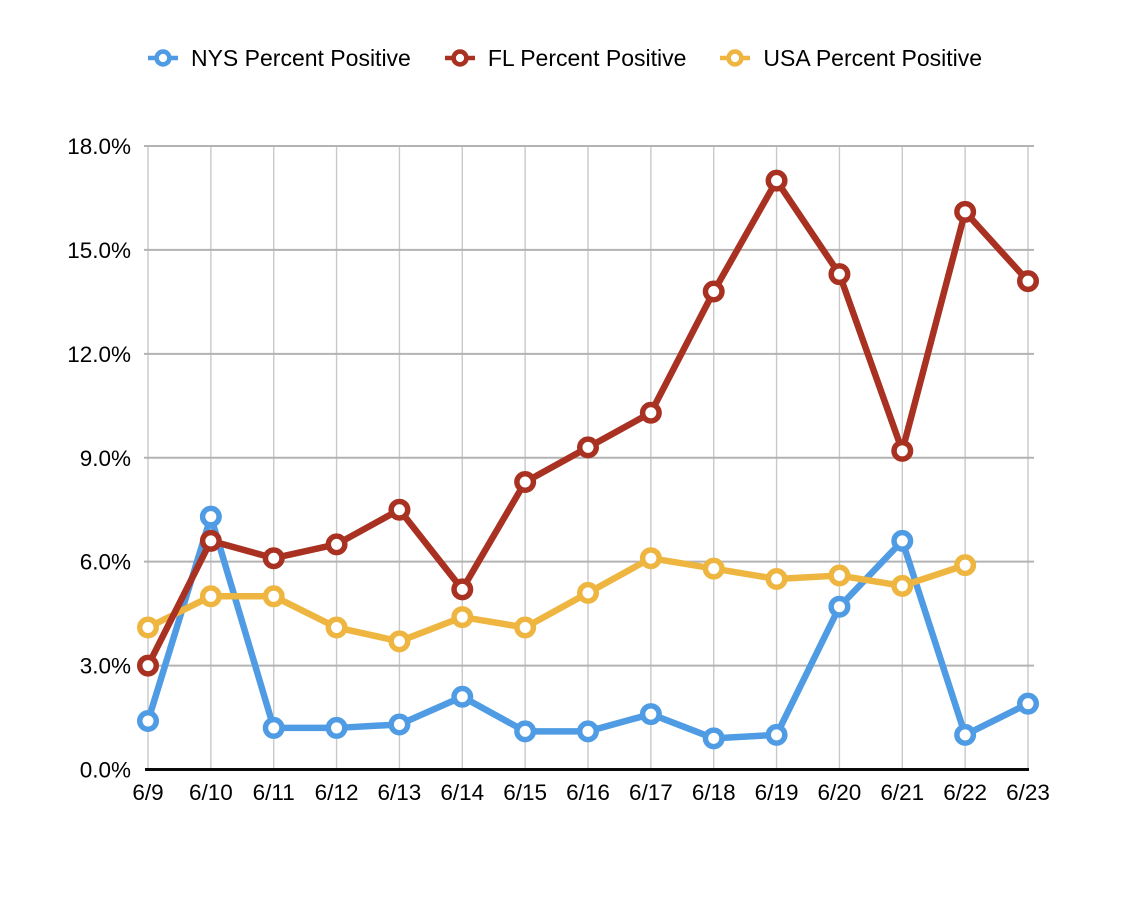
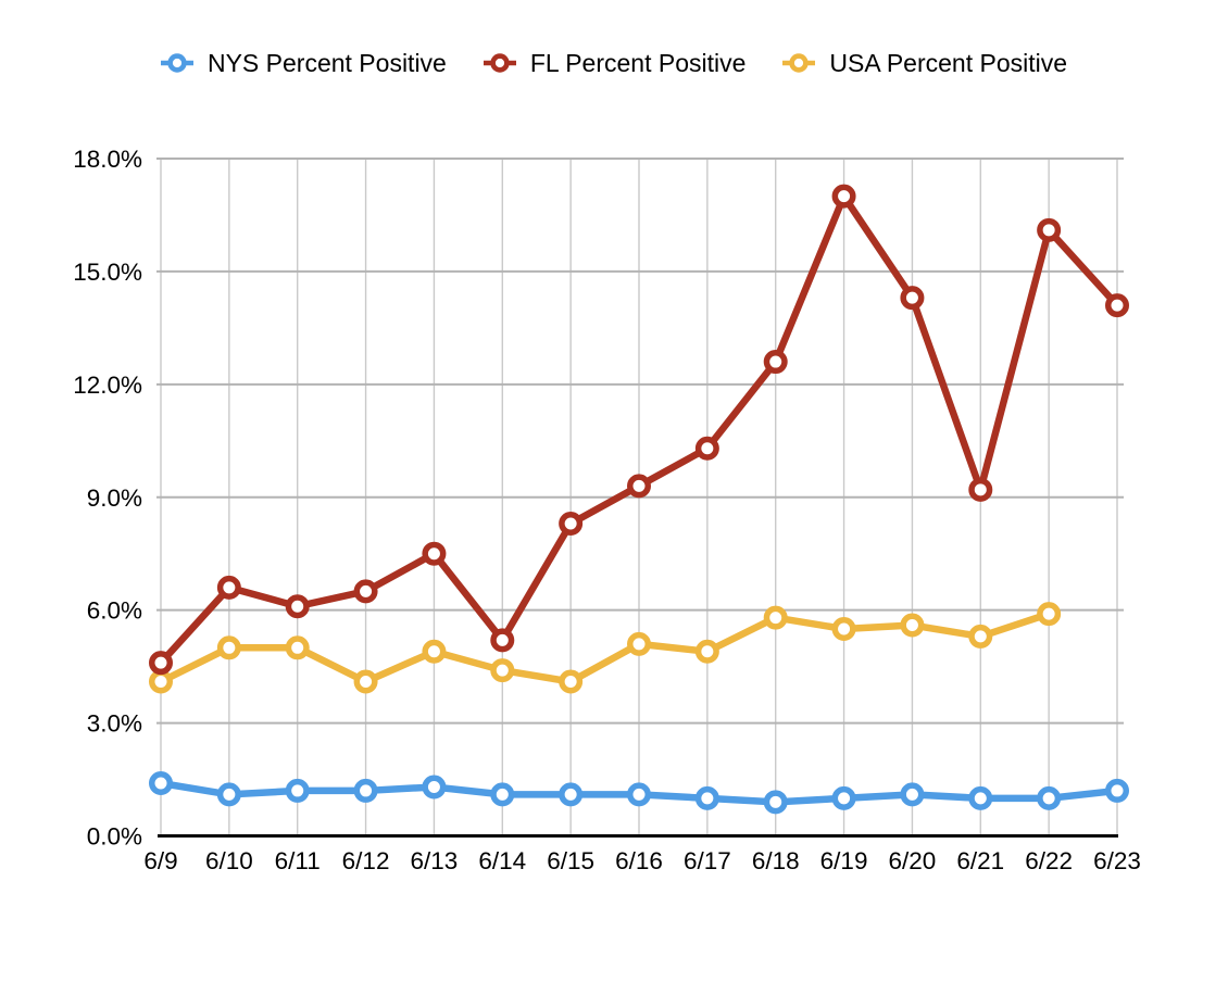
FL Percent Positive/6/9: 3.0% -> 4.6%
NYS Percent Positive/6/10: 7.3% -> 1.1%
USA Percent Positive/6/13: 3.7% -> 4.9%
NYS Percent Positive/6/14: 2.1% -> 1.1%
NYS Percent Positive/6/17: 1.6% -> 1.0%
USA Percent Positive/6/17: 6.1% -> 4.9%
FL Percent Positive/6/18: 13.8% -> 12.6%
NYS Percent Positive/6/20: 4.7% -> 1.1%
NYS Percent Positive/6/21: 6.6% -> 1.0%
NYS Percent Positive/6/23: 1.9% -> 1.2%
